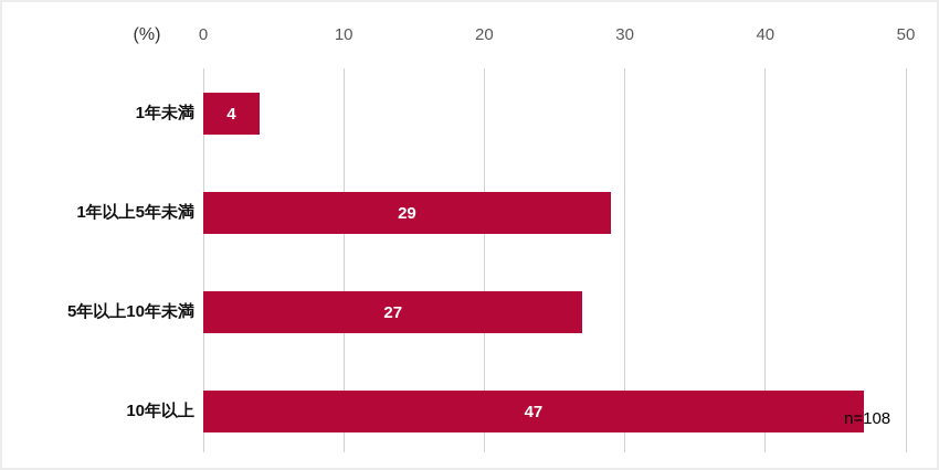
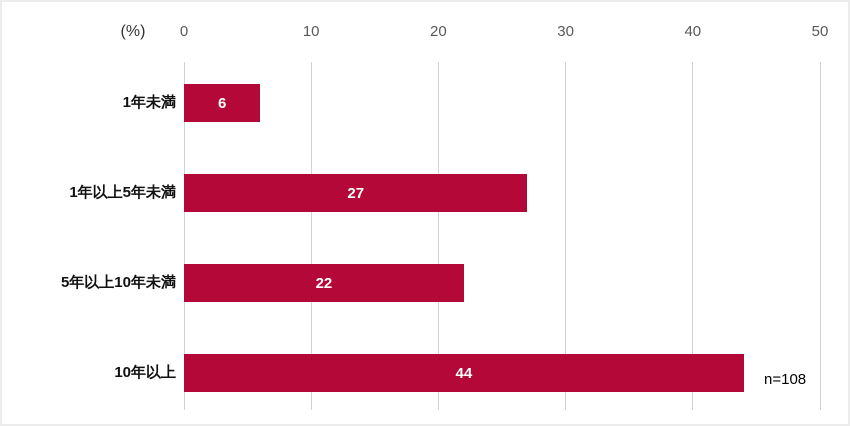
1年未満: 4 -> 6
1年以上5年未満: 29 -> 27
5年以上10年未満: 27 -> 22
10年以上: 47 -> 44
